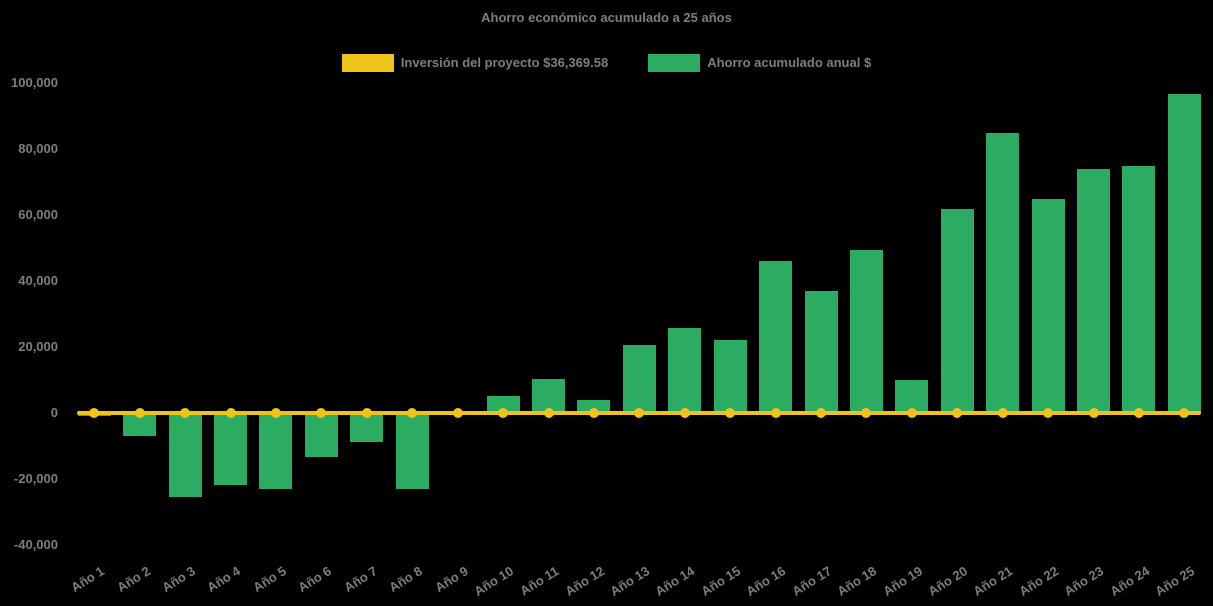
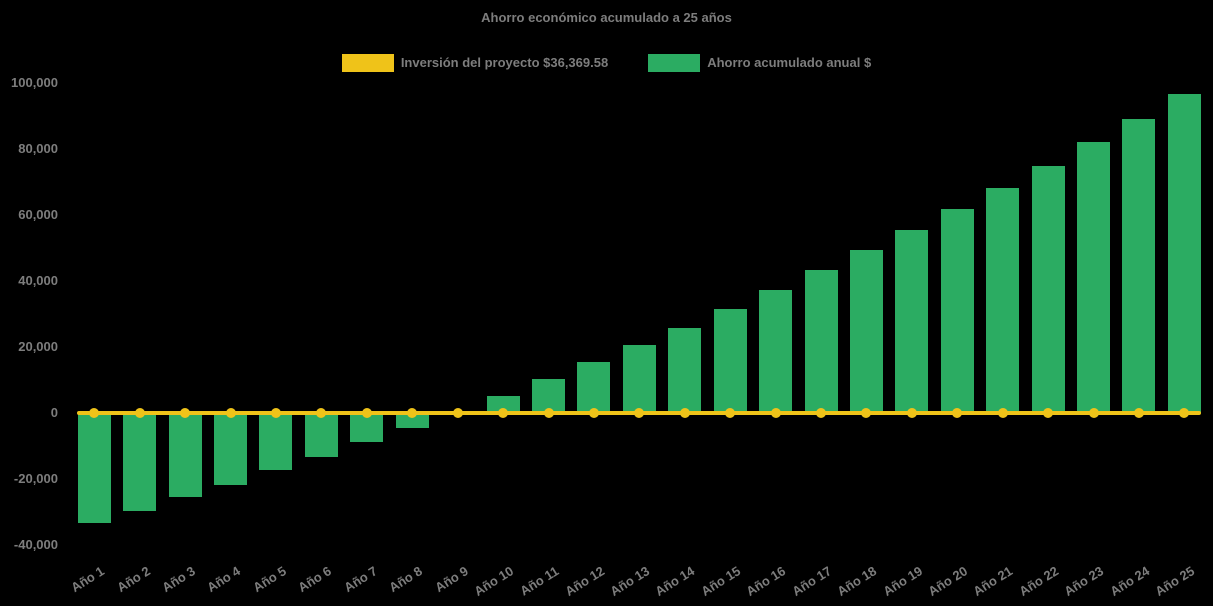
Ahorro acumulado anual $/Año 1: -1000 -> -33000
Ahorro acumulado anual $/Año 2: -7000 -> -30000
Ahorro acumulado anual $/Año 5: -23000 -> -17000
Ahorro acumulado anual $/Año 8: -23000 -> -4000
Ahorro acumulado anual $/Año 12: 4000 -> 15000
Ahorro acumulado anual $/Año 15: 22000 -> 32000
Ahorro acumulado anual $/Año 16: 46000 -> 37000
Ahorro acumulado anual $/Año 17: 37000 -> 43000
Ahorro acumulado anual $/Año 19: 10000 -> 56000
Ahorro acumulado anual $/Año 21: 85000 -> 68000
Ahorro acumulado anual $/Año 22: 65000 -> 75000
Ahorro acumulado anual $/Año 23: 74000 -> 82000
Ahorro acumulado anual $/Año 24: 75000 -> 89000
